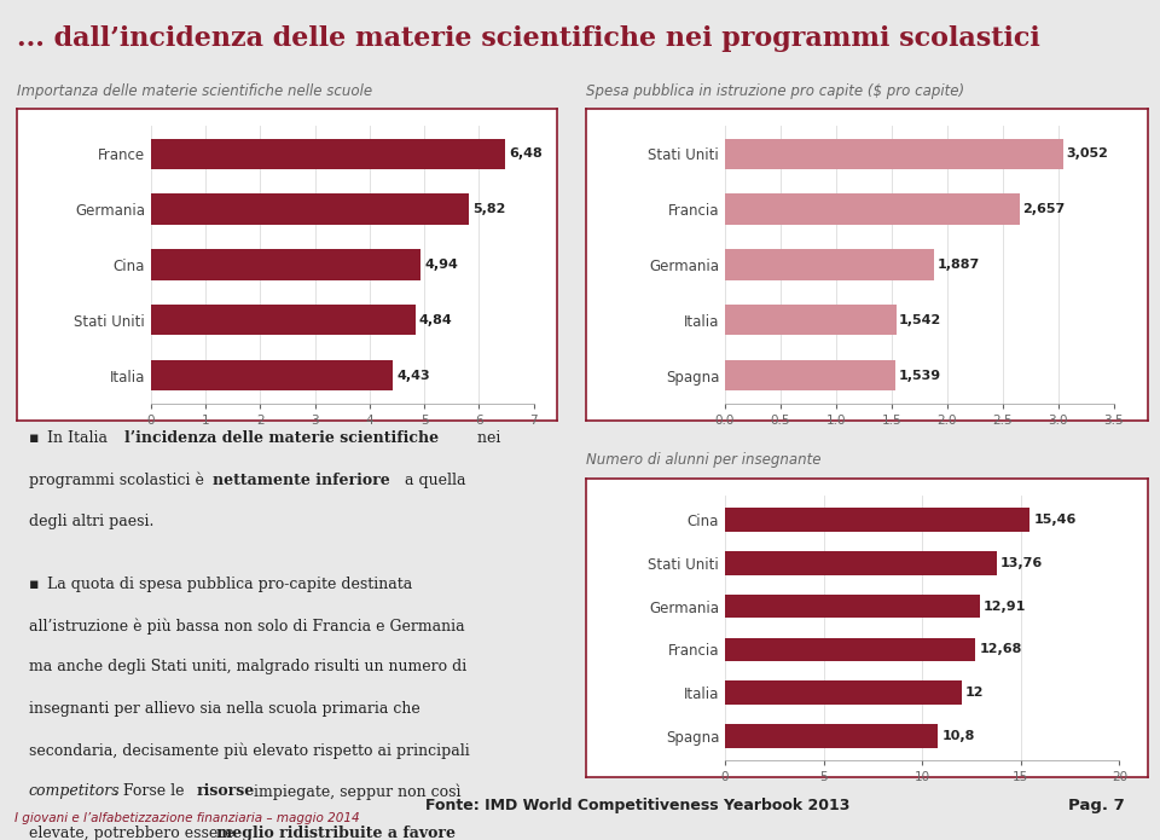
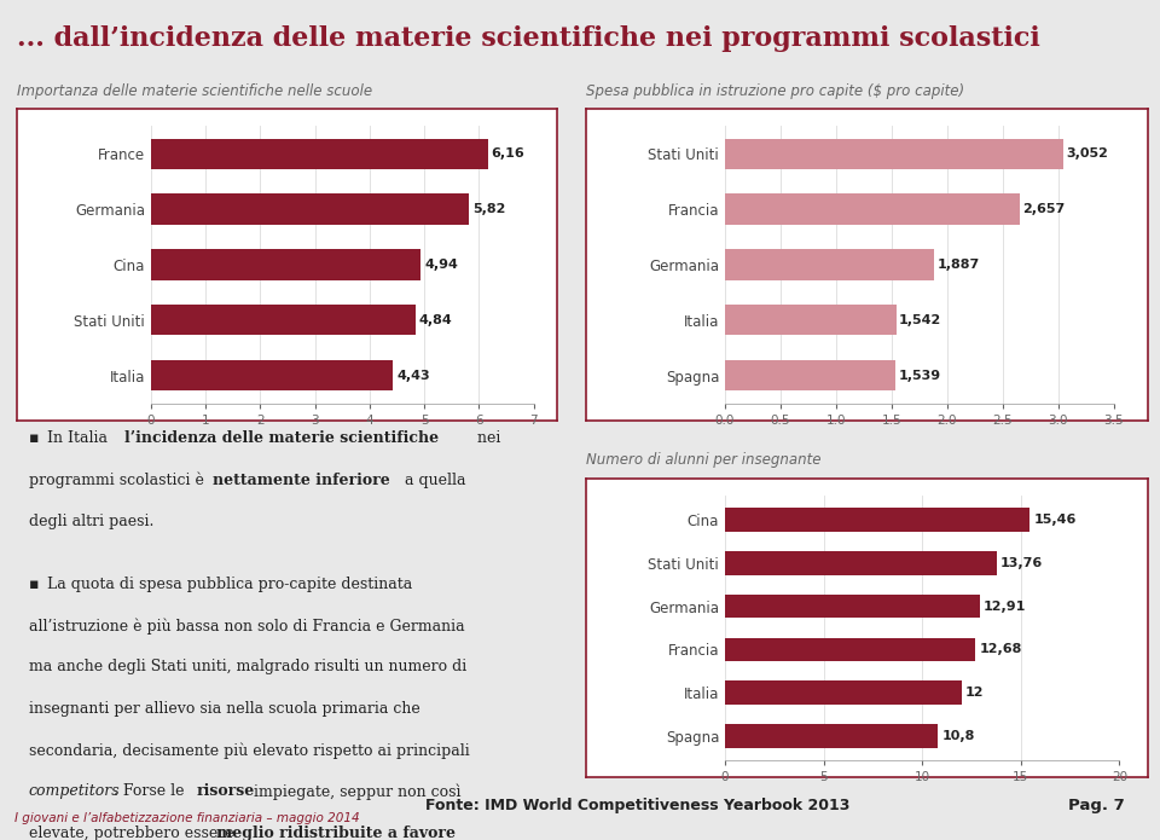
France: 6,48 -> 6,16
